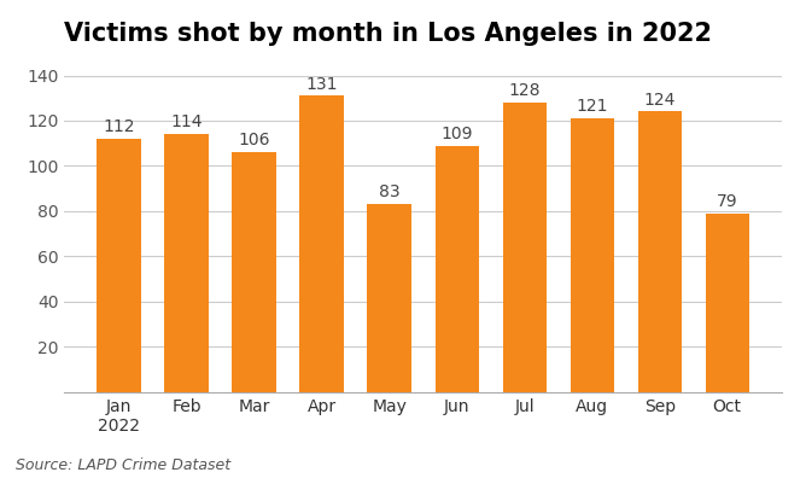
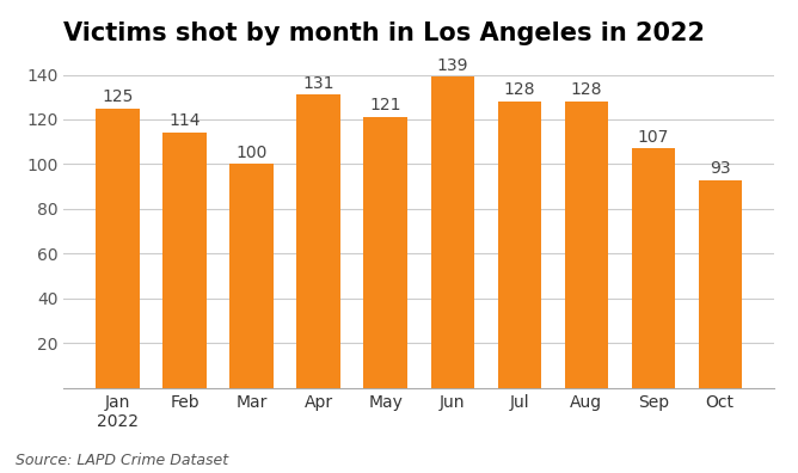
Jan 2022: 112 -> 125
Mar: 106 -> 100
May: 83 -> 121
Jun: 109 -> 139
Aug: 121 -> 128
Sep: 124 -> 107
Oct: 79 -> 93
